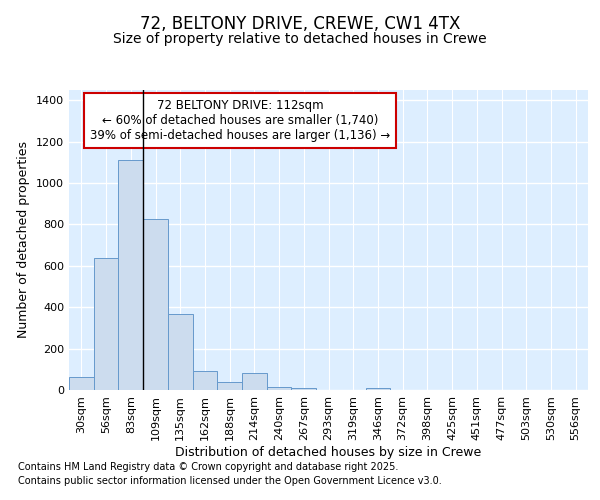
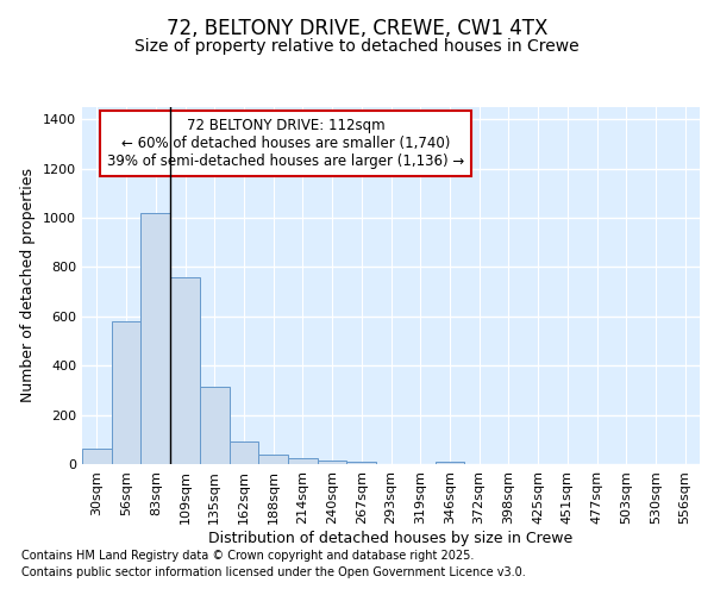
56sqm: 640 -> 580
83sqm: 1110 -> 1020
109sqm: 825 -> 760
135sqm: 365 -> 315
214sqm: 80 -> 25
